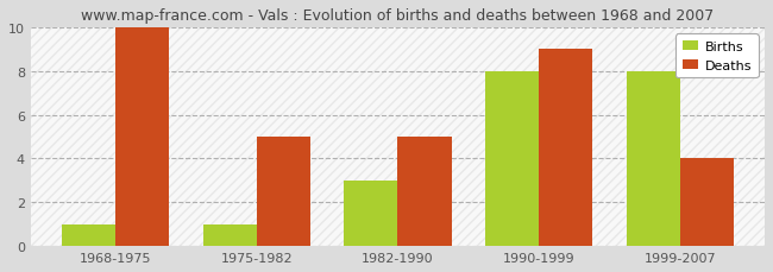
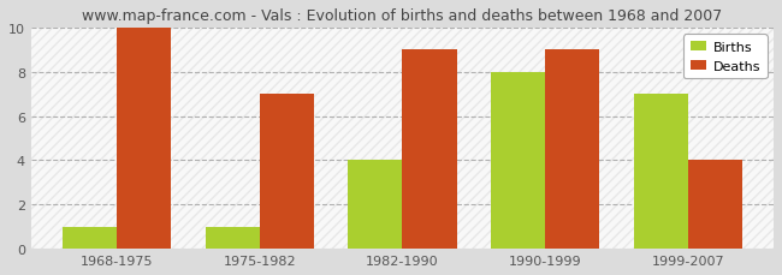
Deaths/1975-1982: 5 -> 7
Births/1982-1990: 3 -> 4
Deaths/1982-1990: 5 -> 9
Births/1999-2007: 8 -> 7
